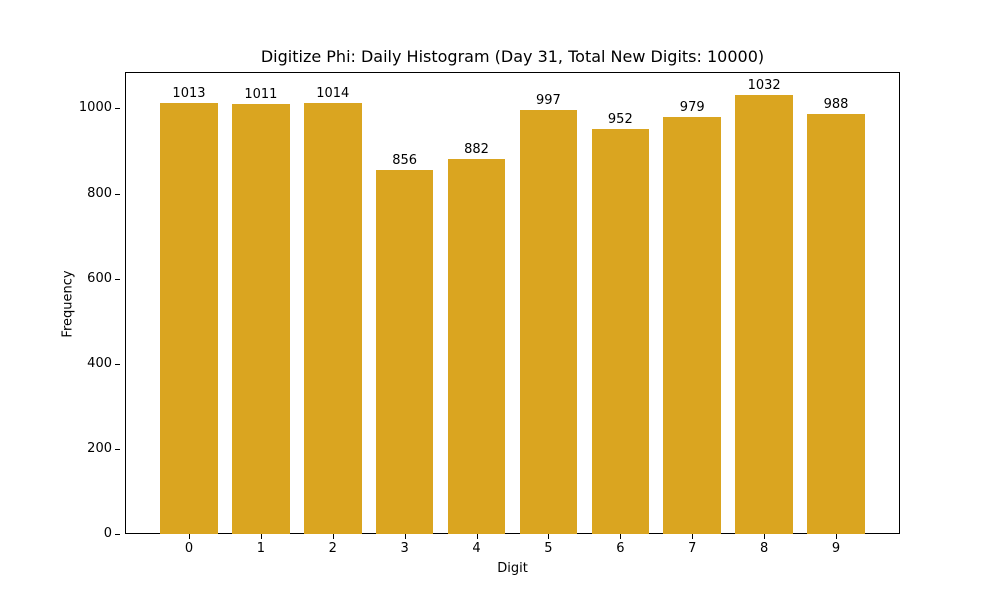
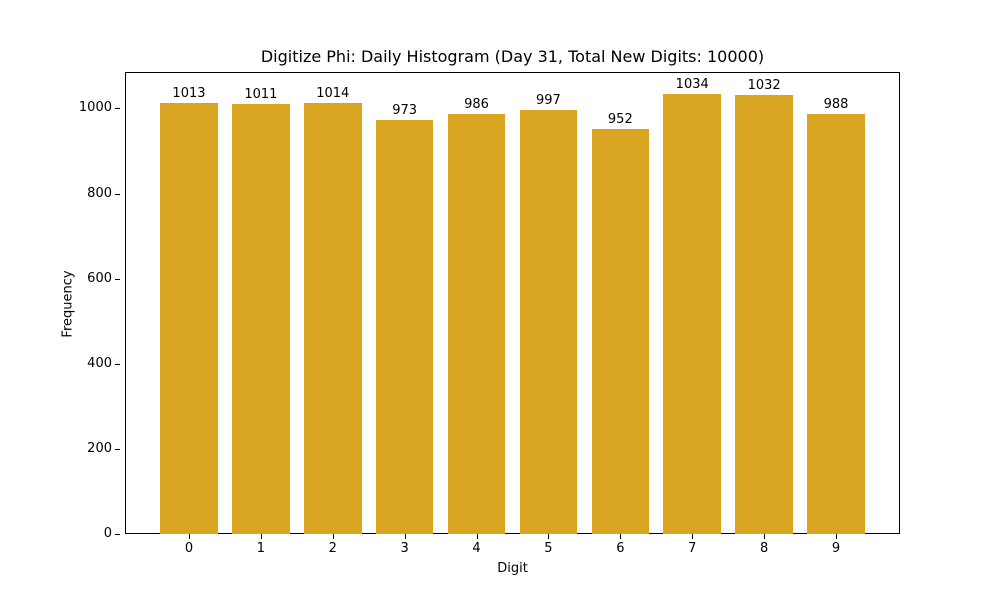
3: 856 -> 973
4: 882 -> 986
7: 979 -> 1034
